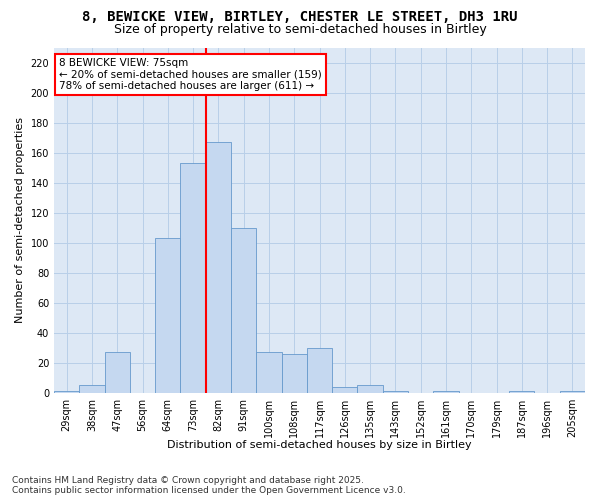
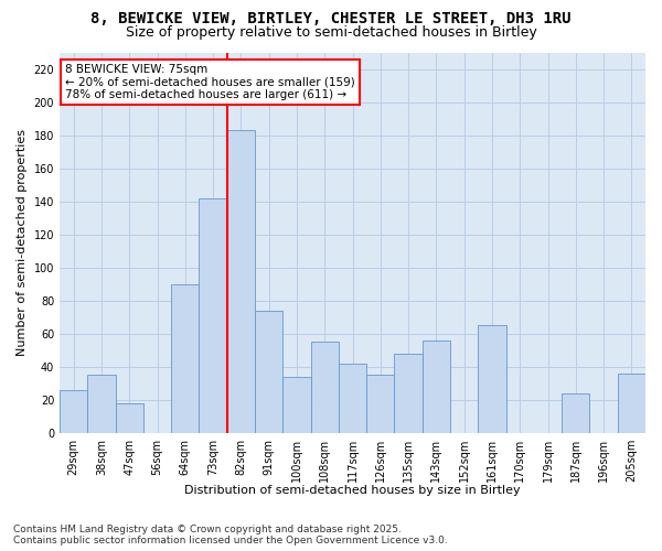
29sqm: 1 -> 26
38sqm: 5 -> 35
47sqm: 27 -> 18
64sqm: 103 -> 90
73sqm: 153 -> 142
82sqm: 167 -> 183
91sqm: 110 -> 74
100sqm: 27 -> 34
108sqm: 26 -> 55
117sqm: 30 -> 42
126sqm: 4 -> 35
135sqm: 5 -> 48
143sqm: 1 -> 56
161sqm: 1 -> 65
187sqm: 1 -> 24
205sqm: 1 -> 36
